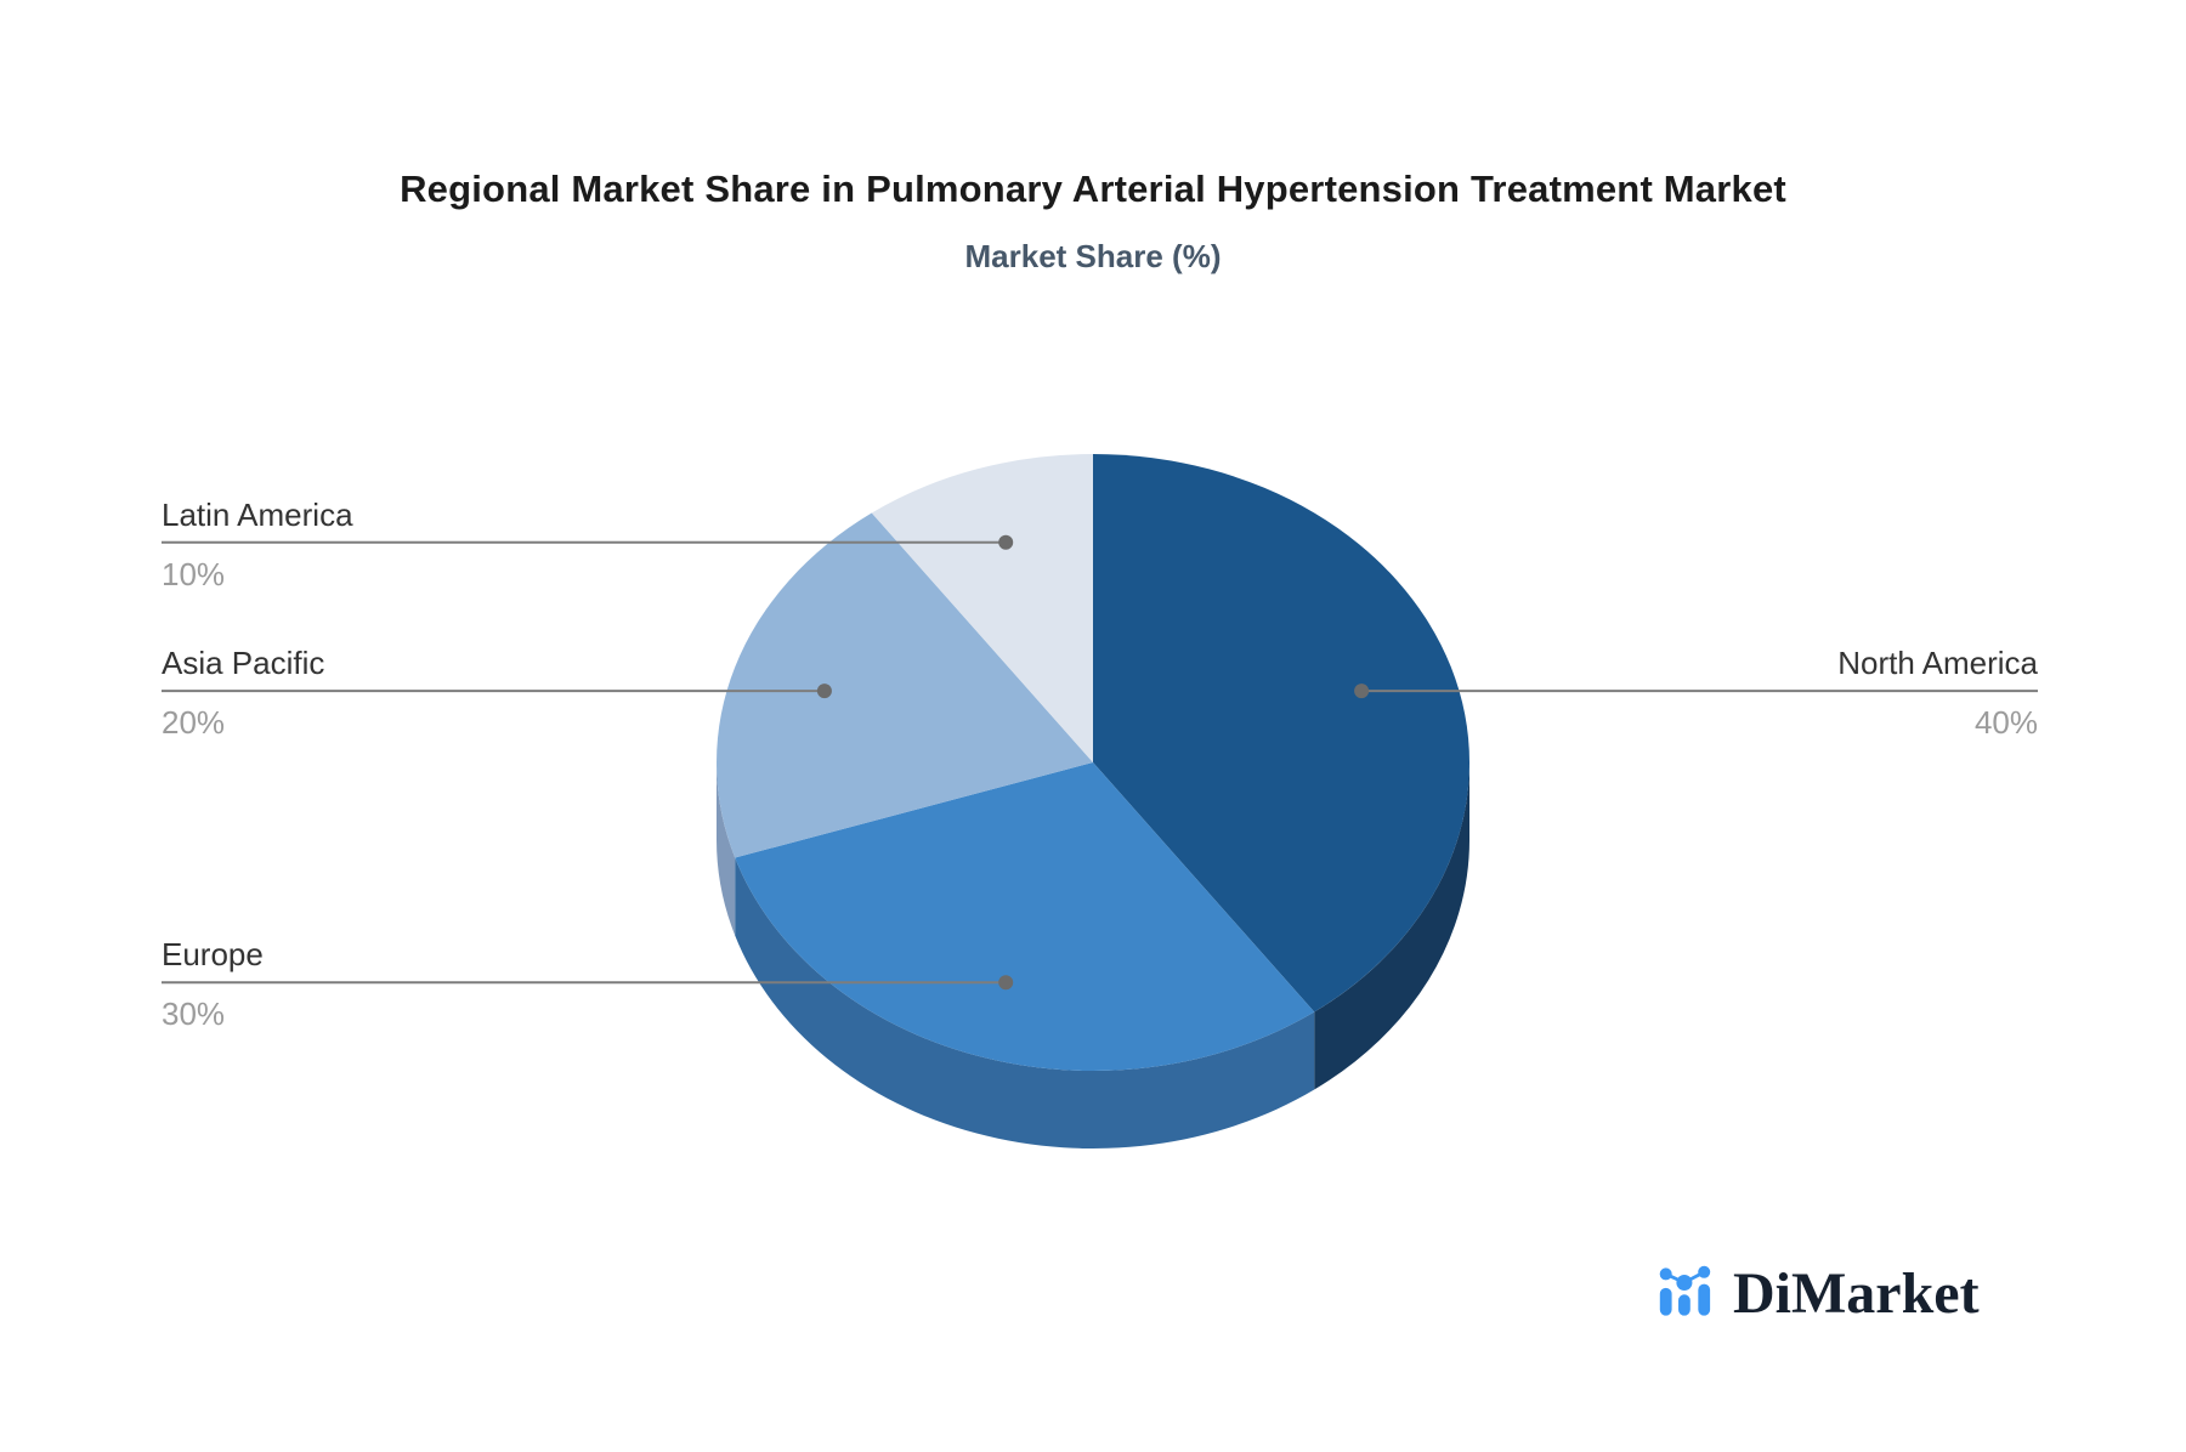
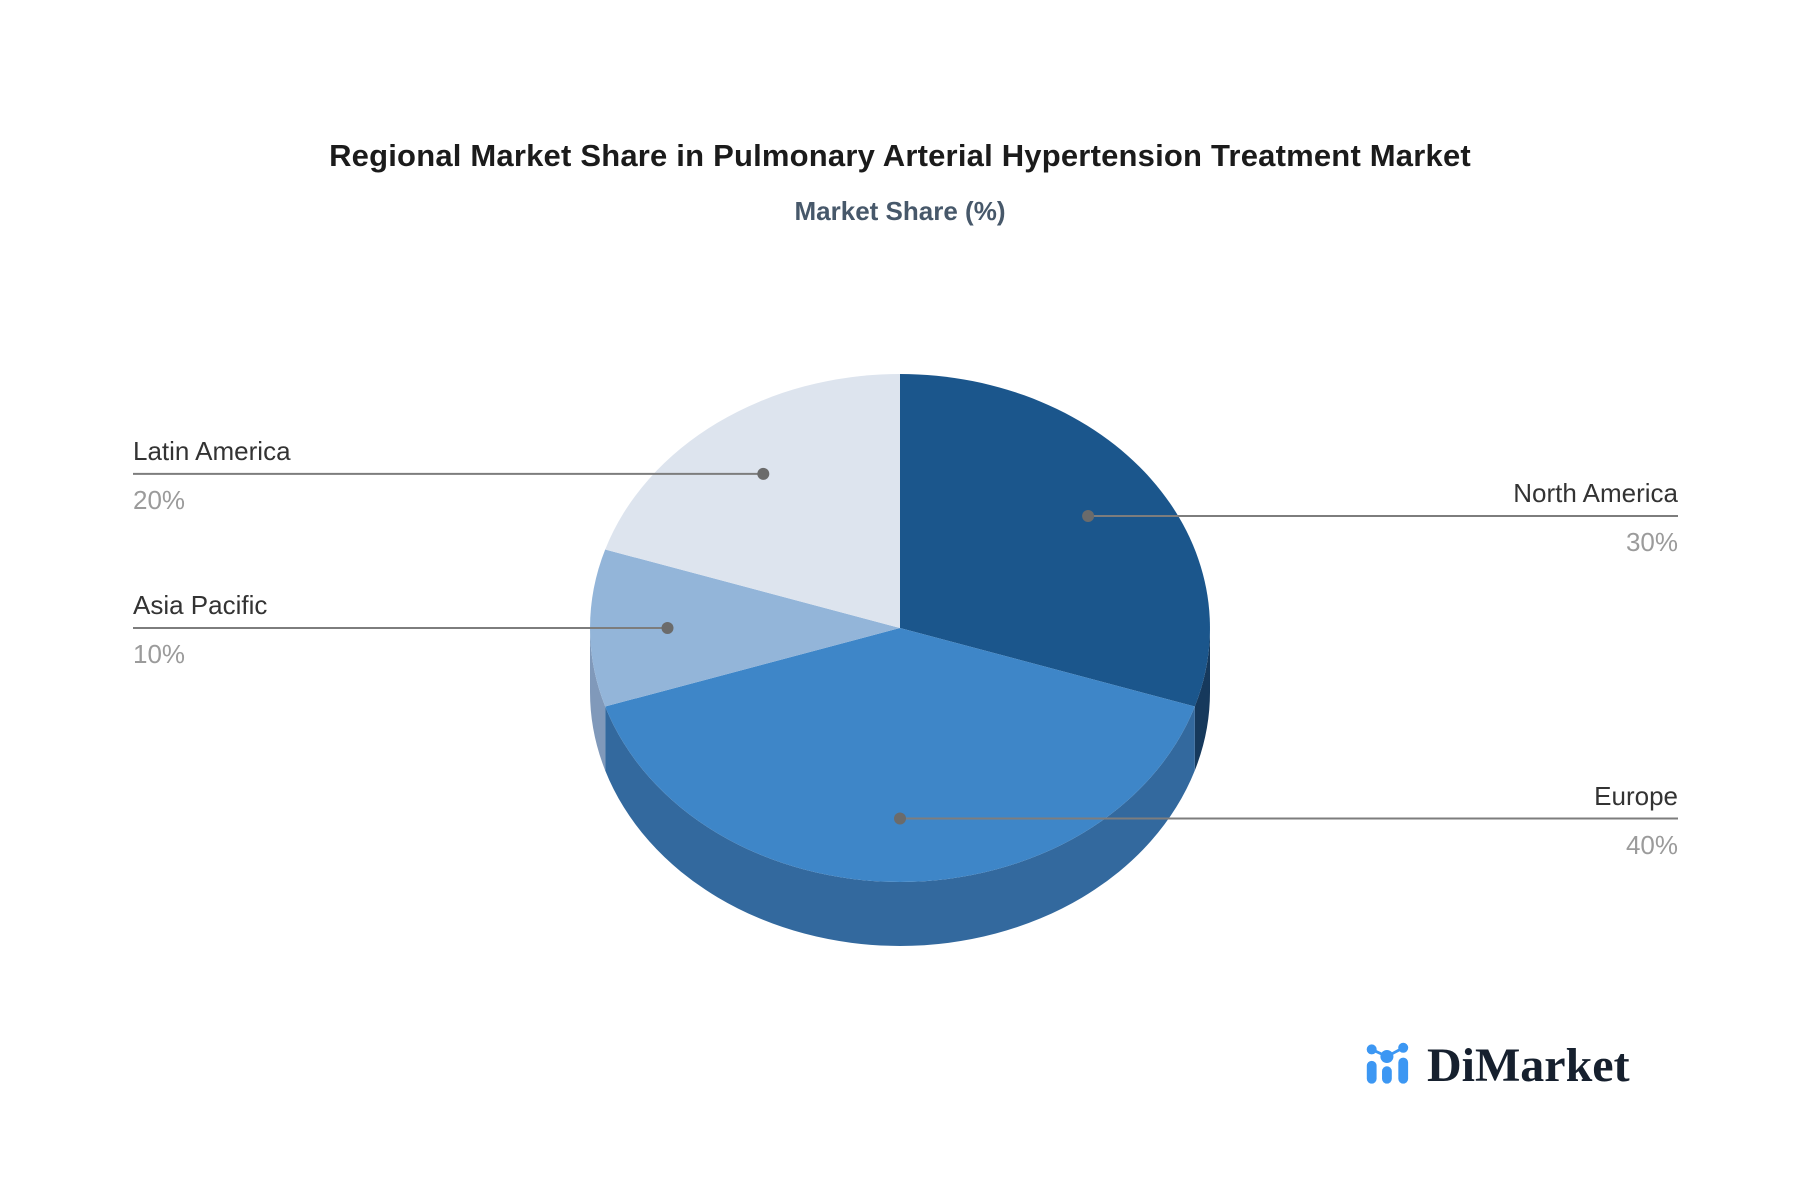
North America: 40% -> 30%
Europe: 30% -> 40%
Asia Pacific: 20% -> 10%
Latin America: 10% -> 20%
